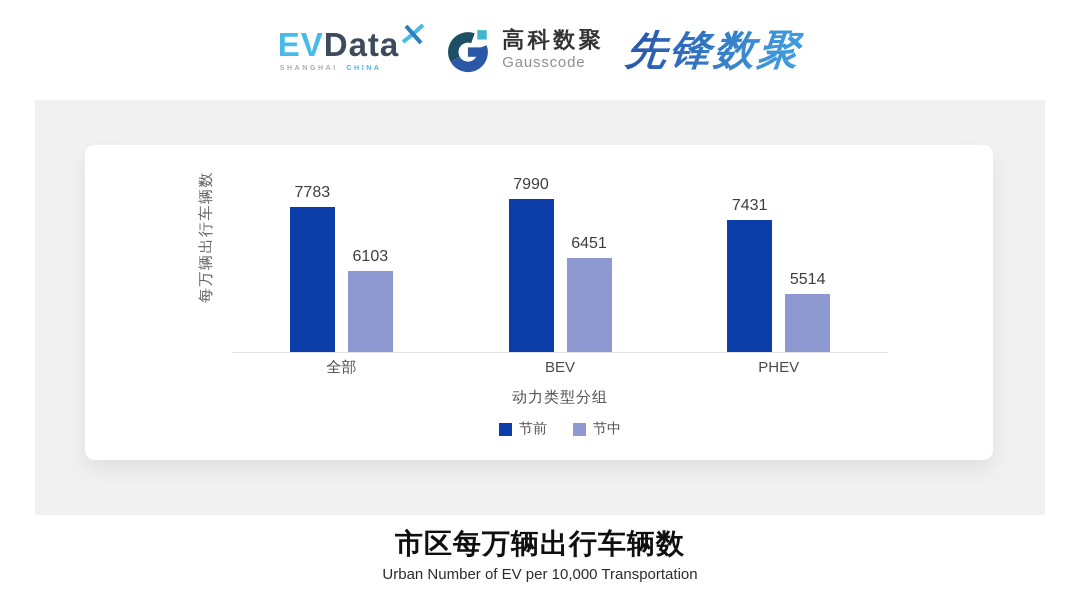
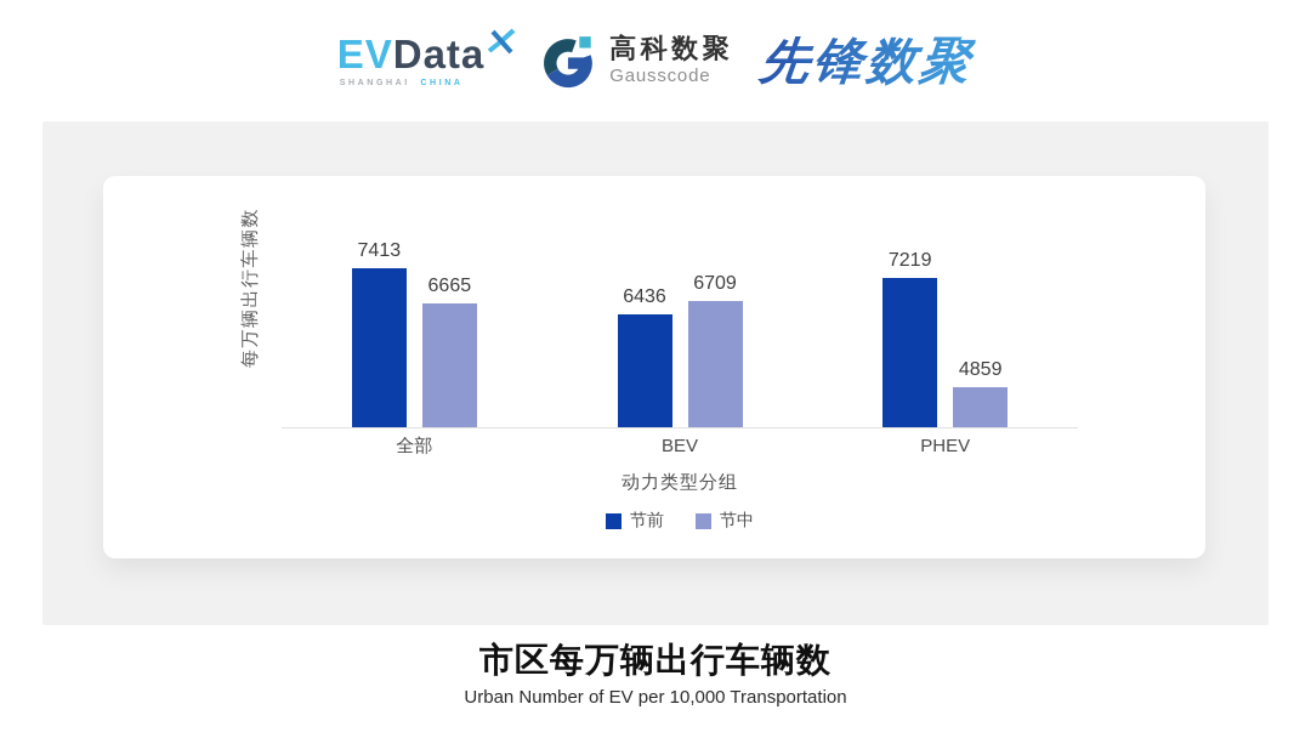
节前/全部: 7783 -> 7413
节中/全部: 6103 -> 6665
节前/BEV: 7990 -> 6436
节中/BEV: 6451 -> 6709
节前/PHEV: 7431 -> 7219
节中/PHEV: 5514 -> 4859
